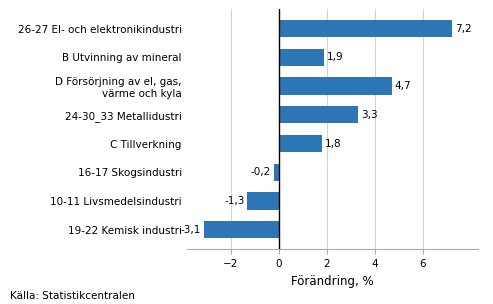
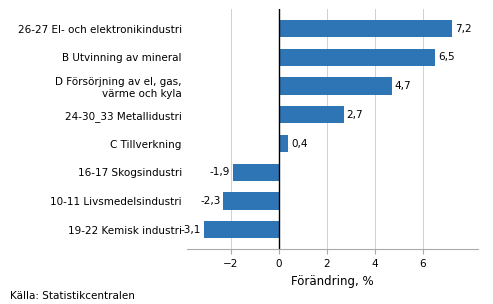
B Utvinning av mineral: 1,9 -> 6,5
24-30_33 Metallidustri: 3,3 -> 2,7
C Tillverkning: 1,8 -> 0,4
16-17 Skogsindustri: -0,2 -> -1,9
10-11 Livsmedelsindustri: -1,3 -> -2,3
